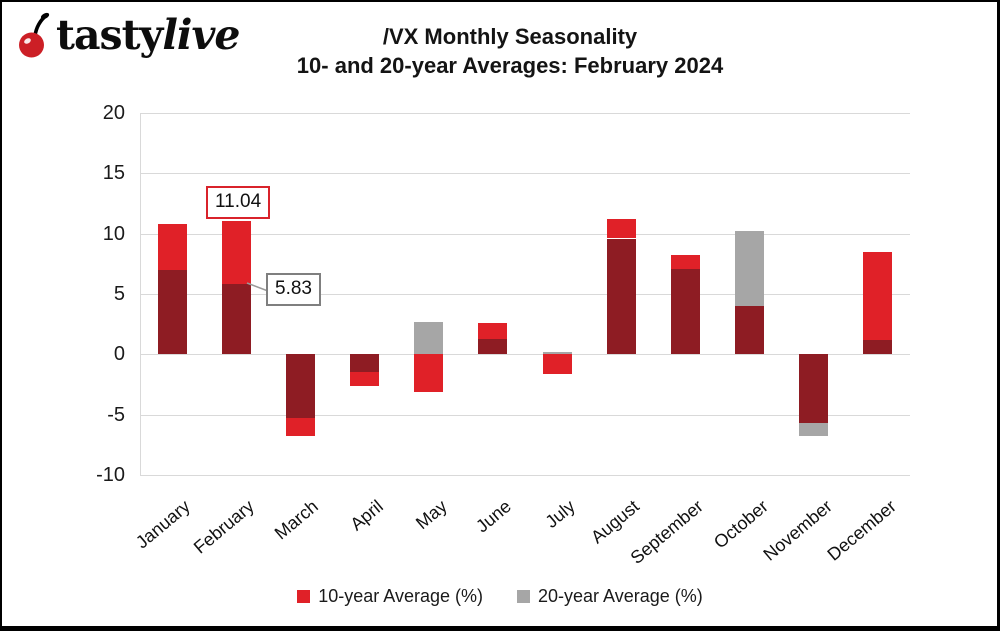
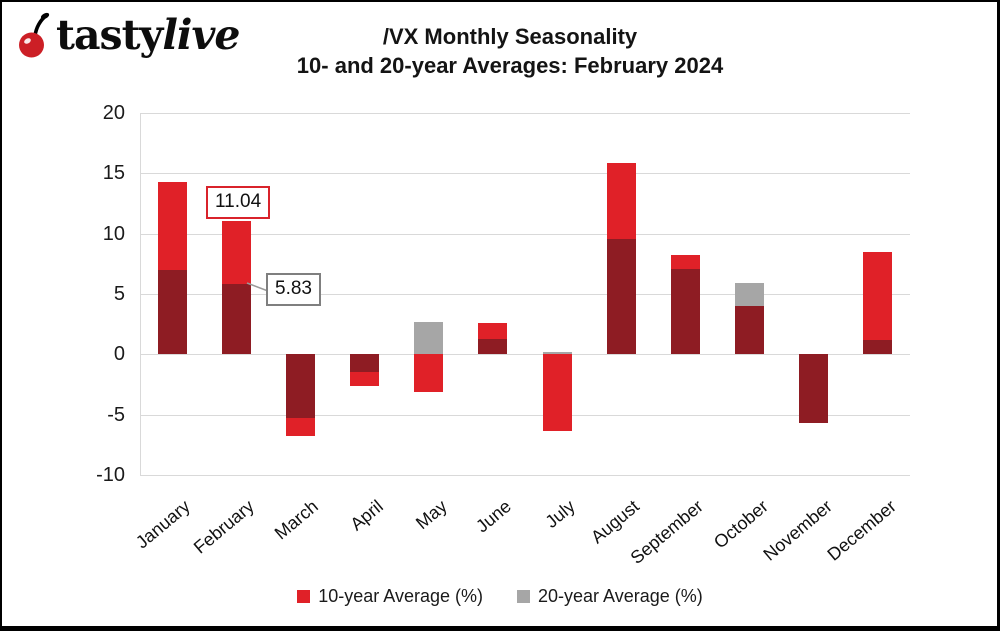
10-year Average (%)/January: 10.8 -> 14.3
10-year Average (%)/July: -1.6 -> -6.4
10-year Average (%)/August: 11.2 -> 15.9
20-year Average (%)/October: 10.2 -> 5.9
20-year Average (%)/November: -6.8 -> -5.7
